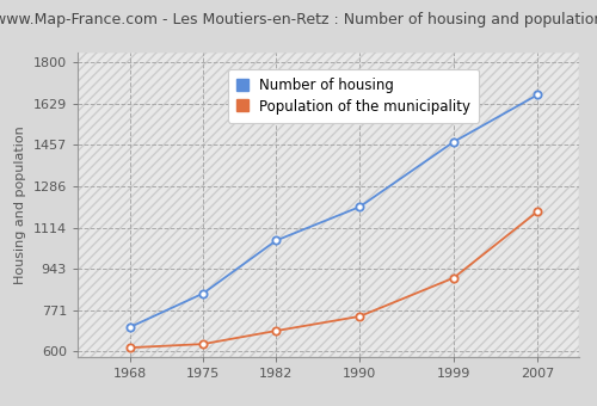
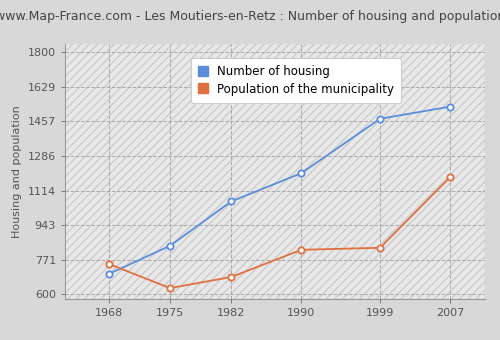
Population of the municipality/1968: 615 -> 750
Population of the municipality/1990: 745 -> 820
Population of the municipality/1999: 905 -> 830
Number of housing/2007: 1665 -> 1530
